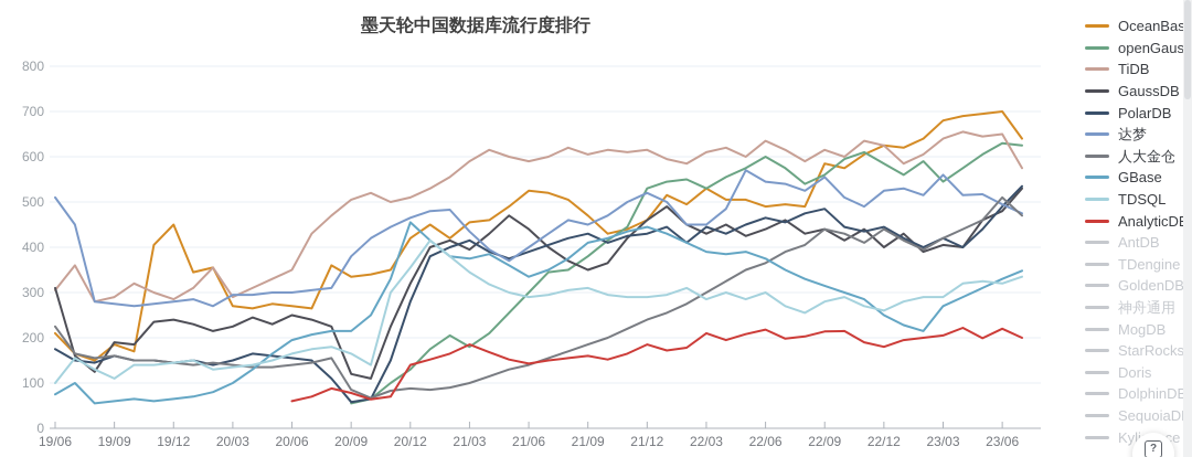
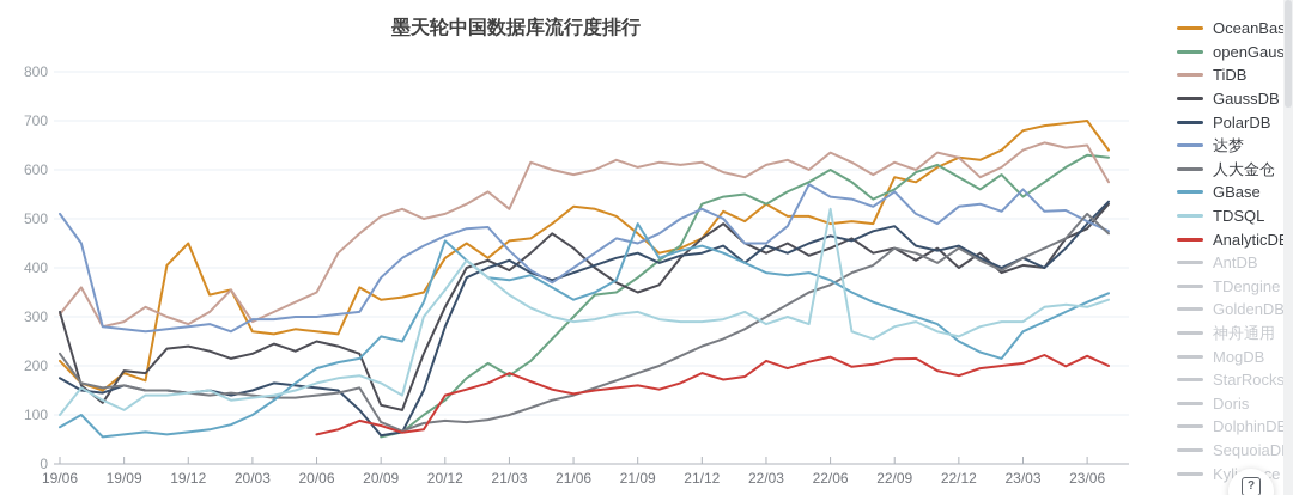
GBase/20/09: 220 -> 260
TiDB/21/03: 590 -> 520
GBase/21/09: 410 -> 490
TDSQL/22/06: 300 -> 520
